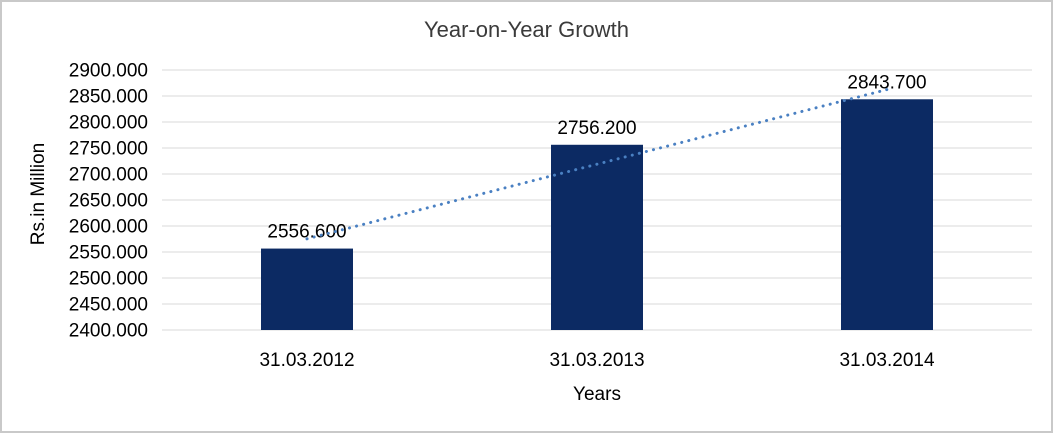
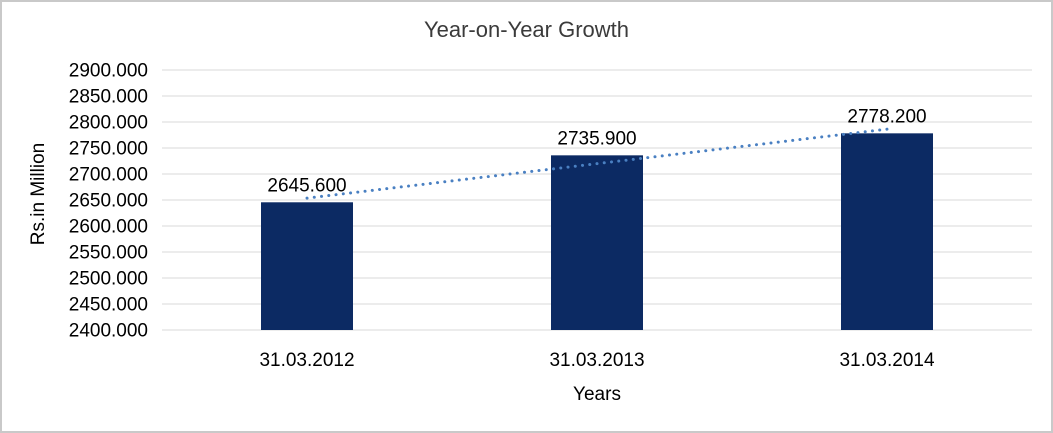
31.03.2012: 2556.600 -> 2645.600
31.03.2013: 2756.200 -> 2735.900
31.03.2014: 2843.700 -> 2778.200
